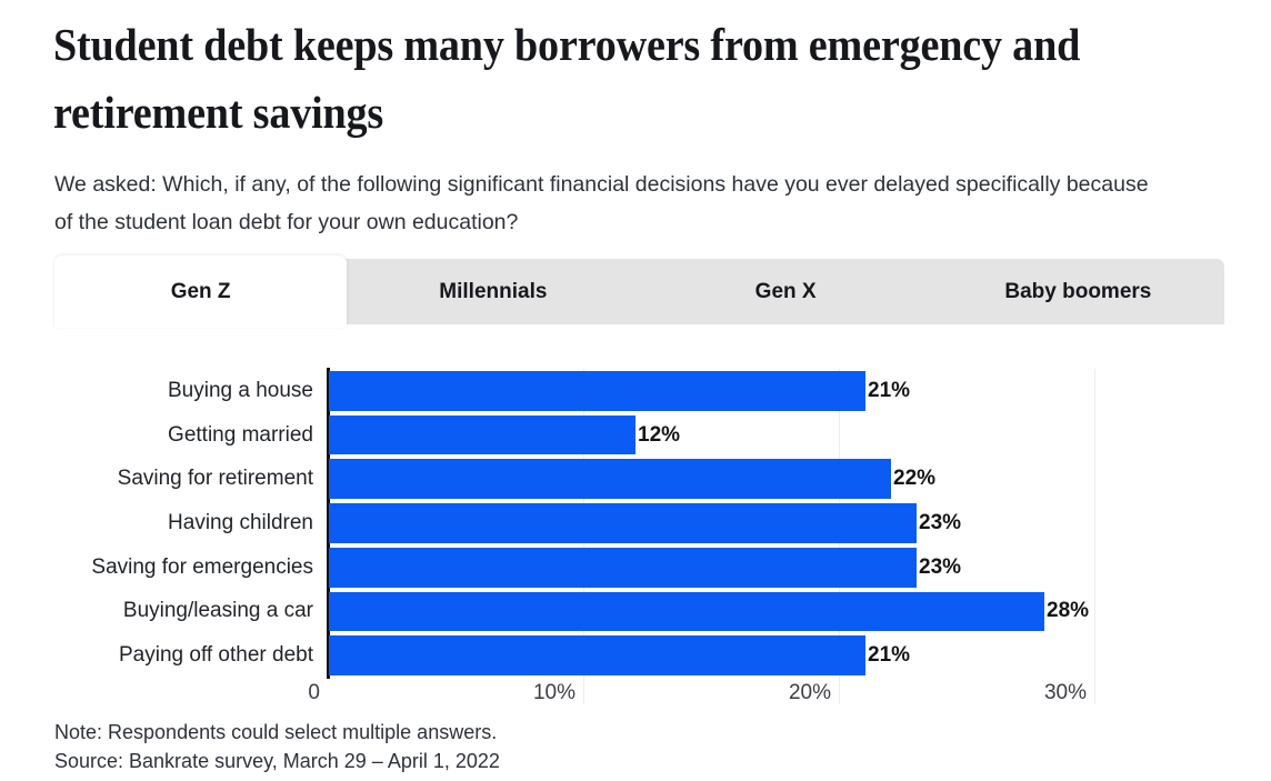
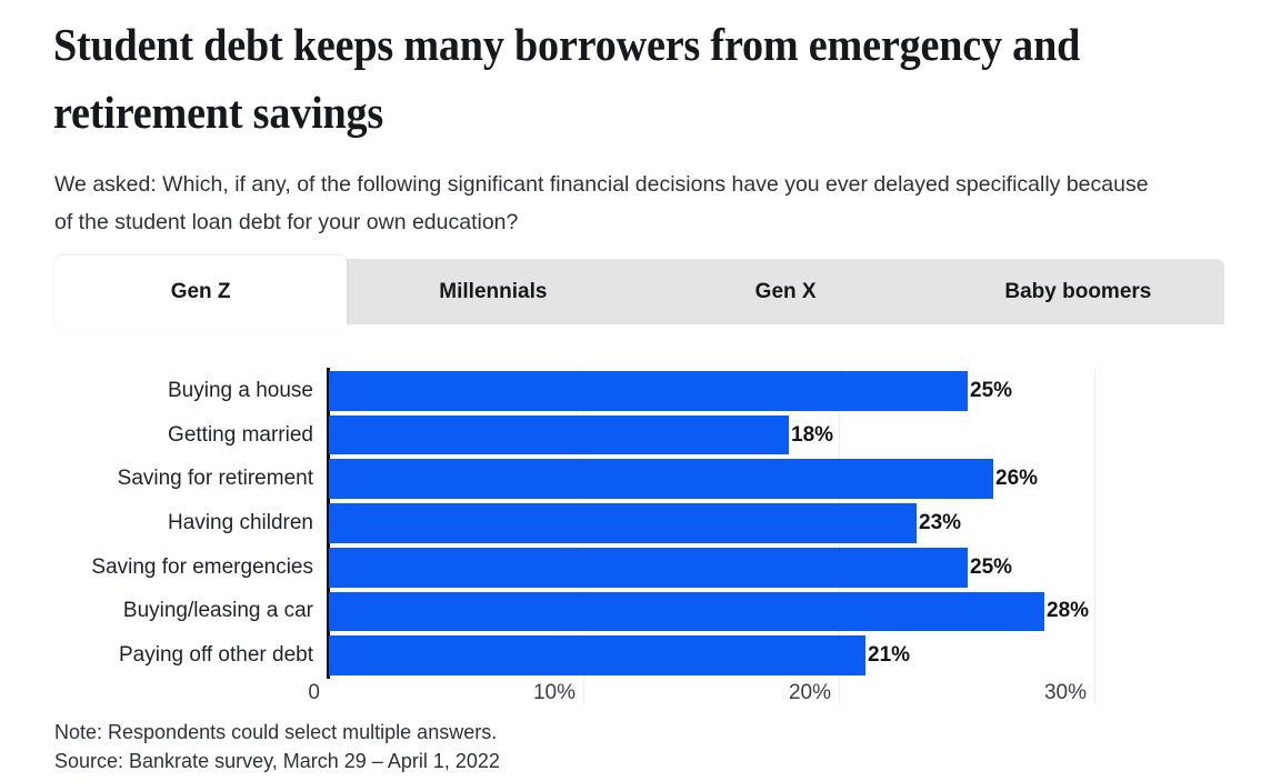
Buying a house: 21% -> 25%
Getting married: 12% -> 18%
Saving for retirement: 22% -> 26%
Saving for emergencies: 23% -> 25%
